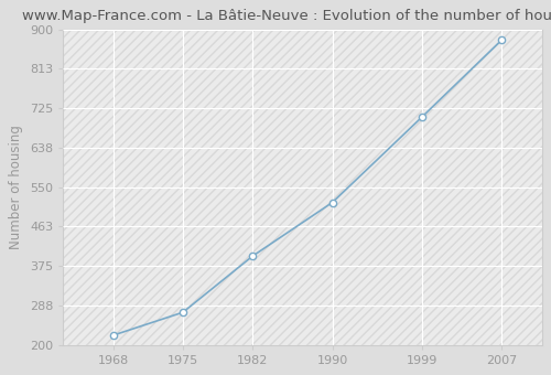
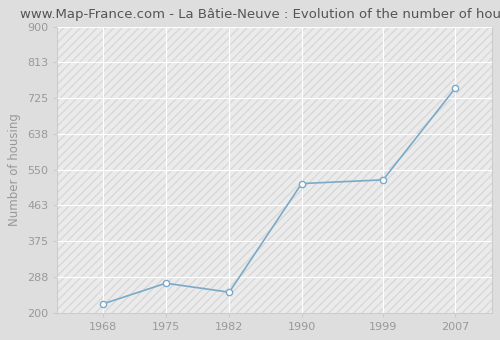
1982: 397 -> 250
1999: 706 -> 525
2007: 877 -> 750
